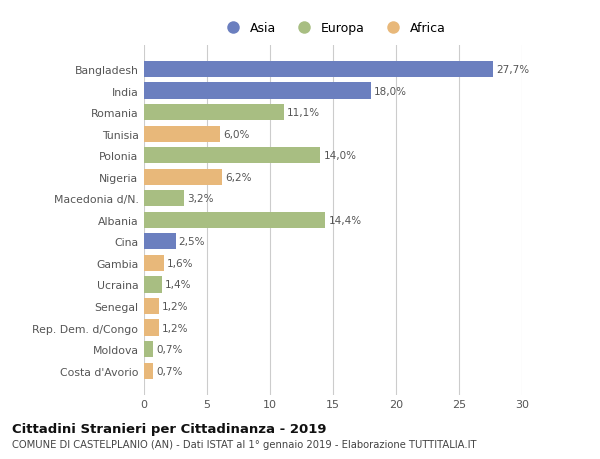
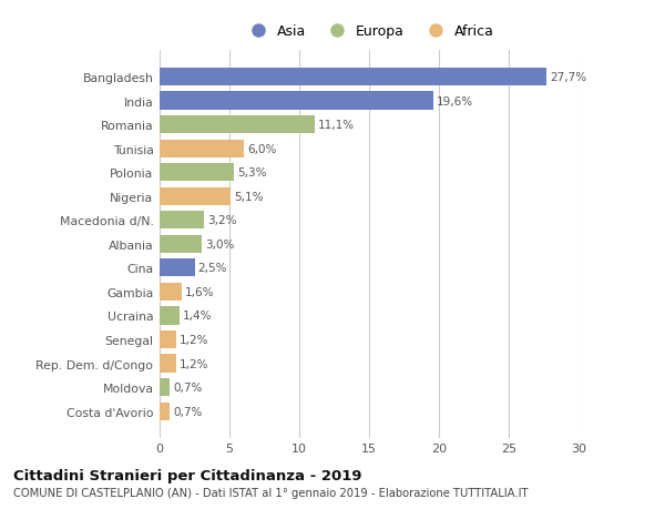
India: 18,0% -> 19,6%
Polonia: 14,0% -> 5,3%
Nigeria: 6,2% -> 5,1%
Albania: 14,4% -> 3,0%
